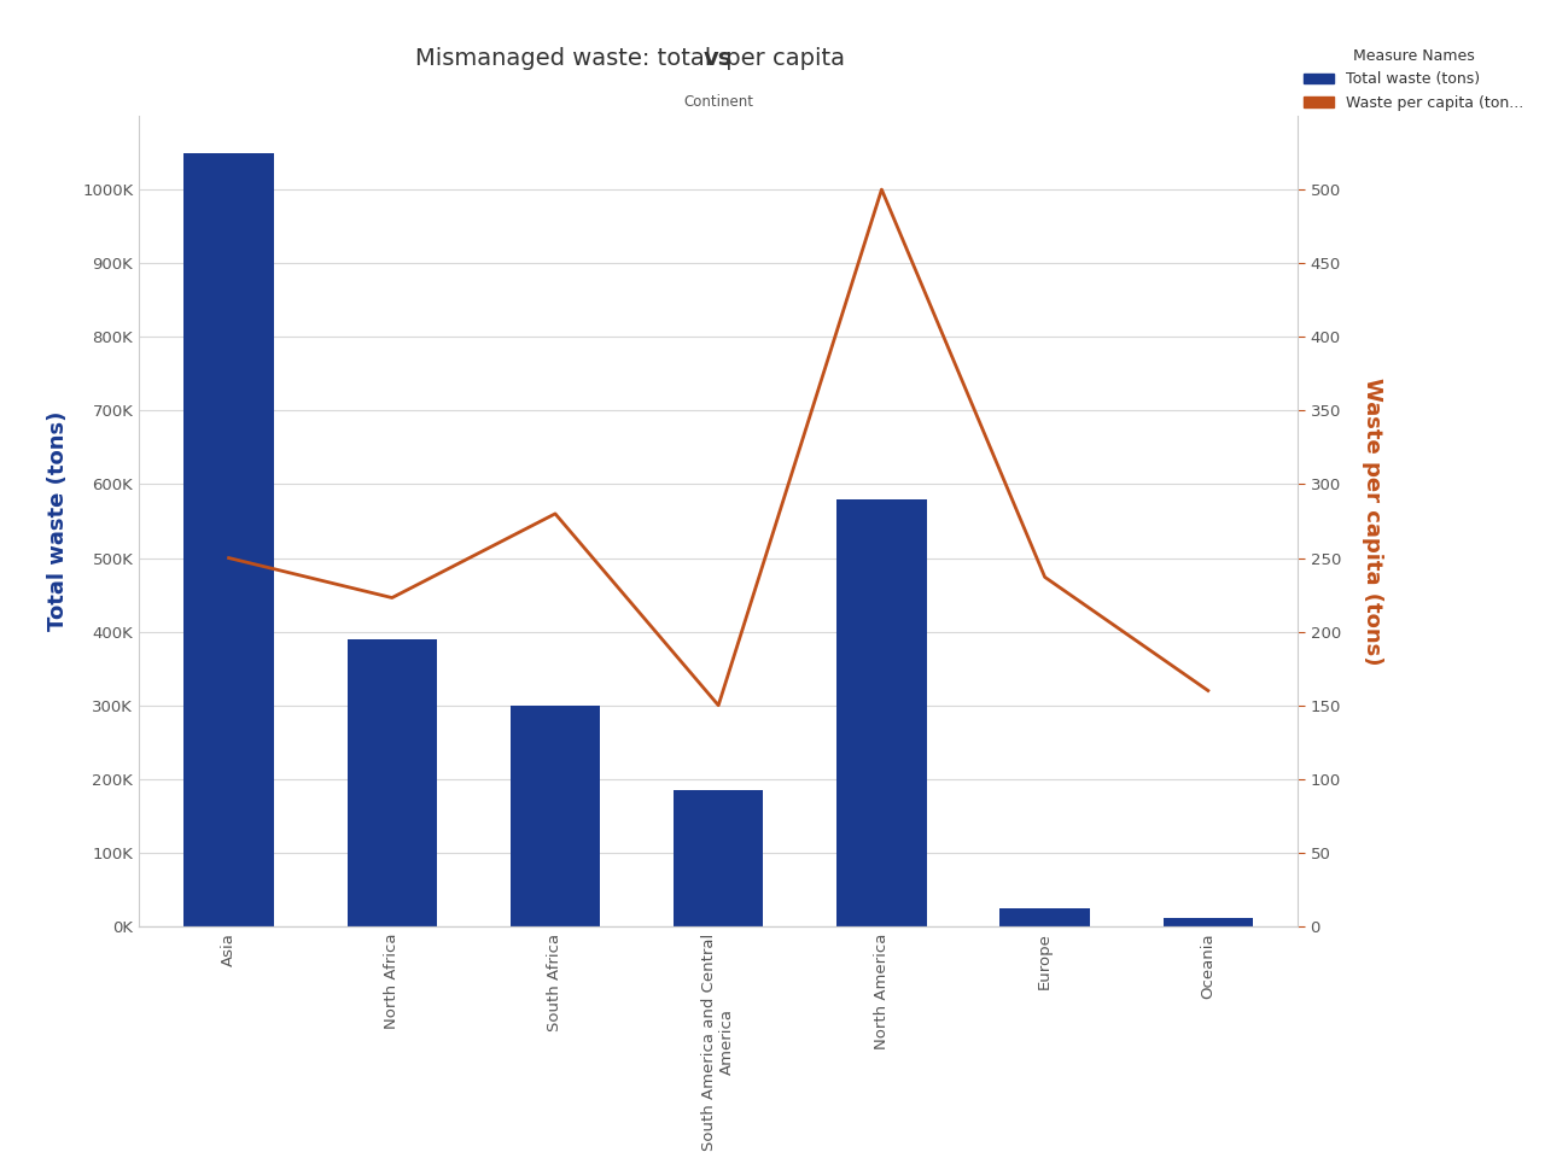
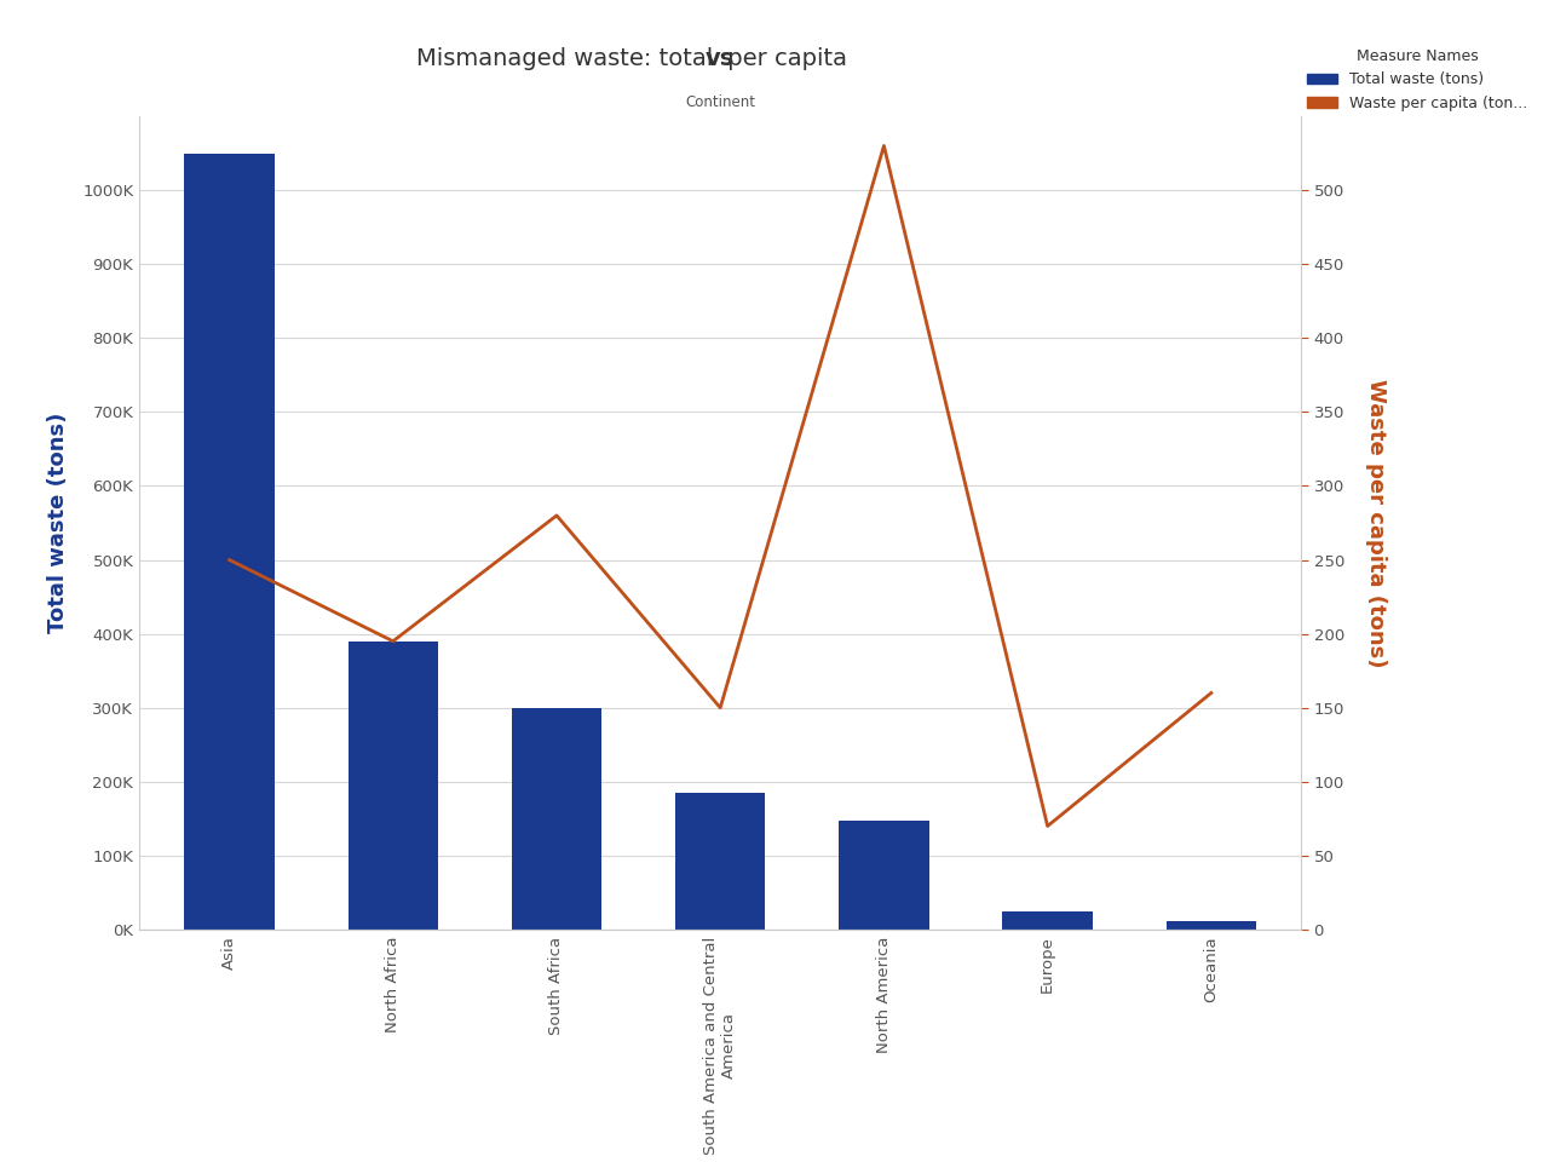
Waste per capita (ton.../North Africa: 223 -> 195
Total waste (tons)/North America: 580K -> 148K
Waste per capita (ton.../North America: 500 -> 530
Waste per capita (ton.../Europe: 237 -> 70
